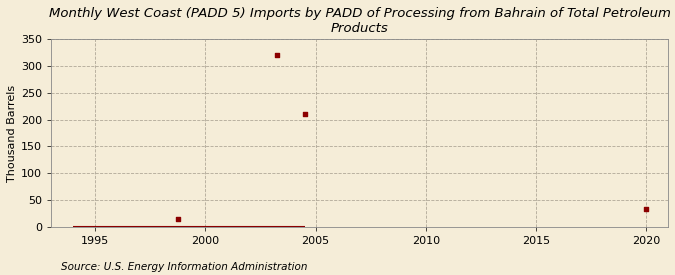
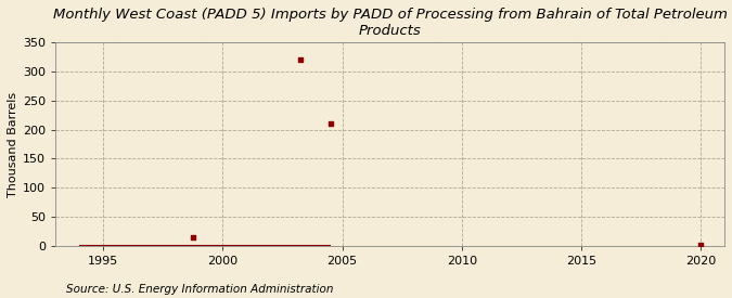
2020: 34 -> 2
